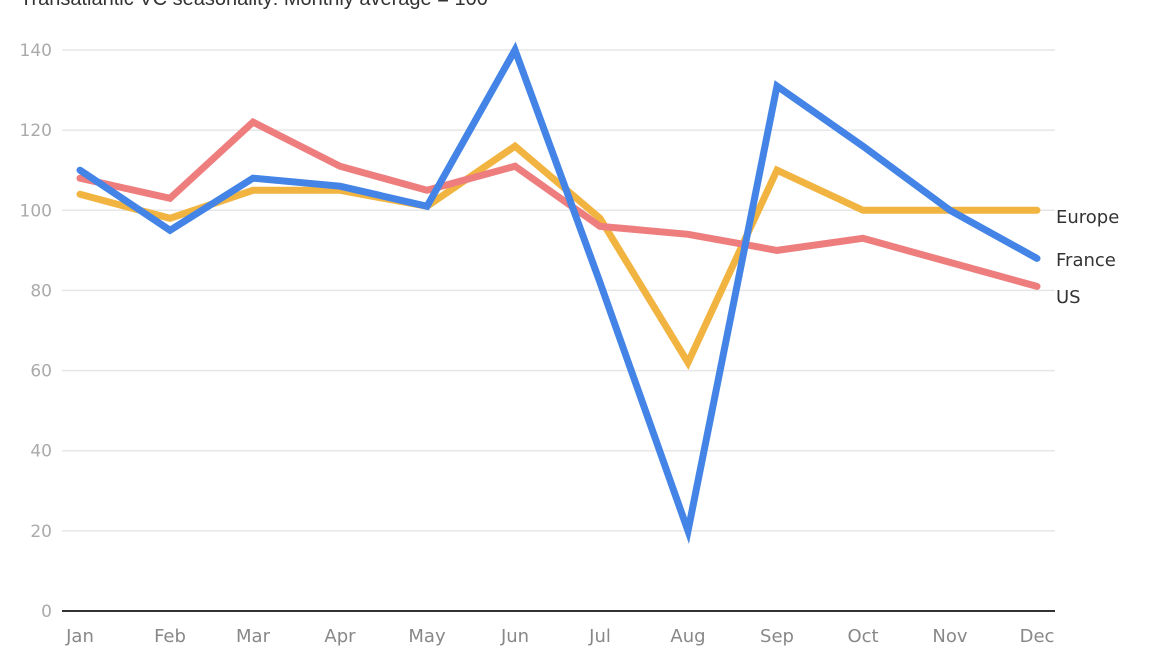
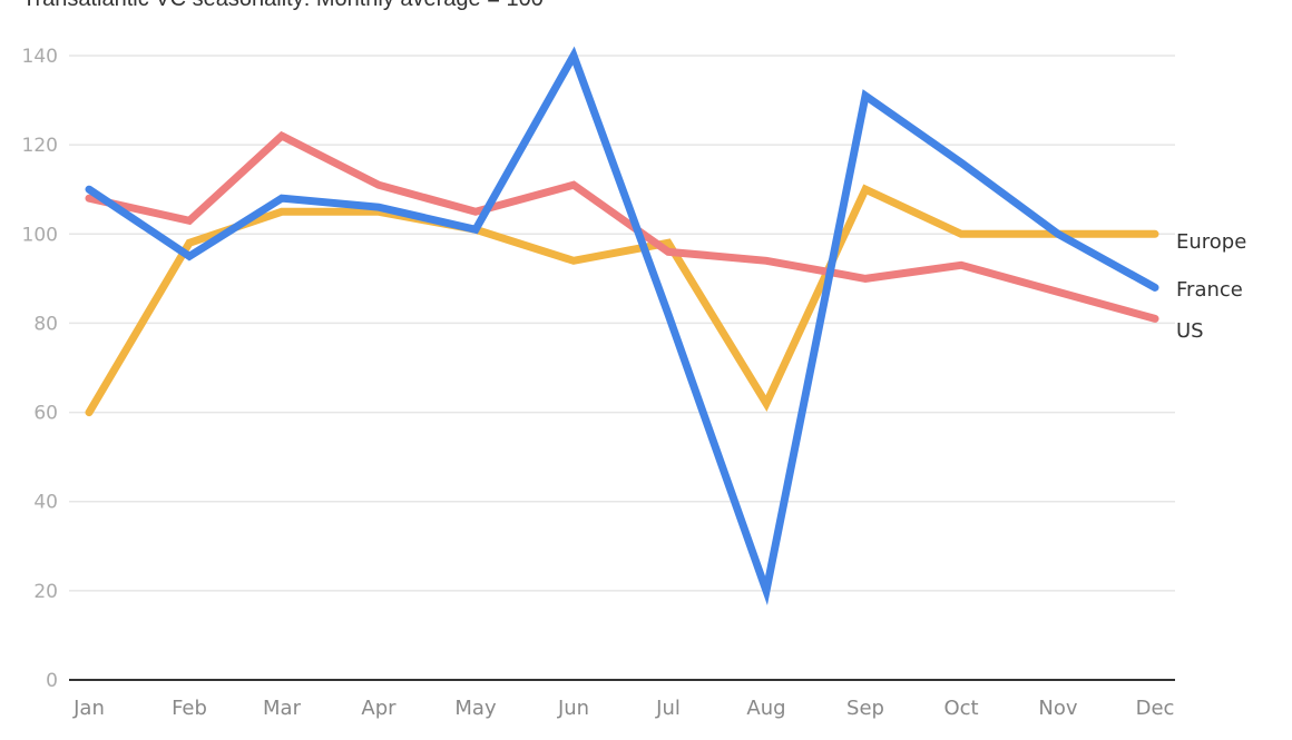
Europe/Jan: 104 -> 60
Europe/Jun: 116 -> 94
